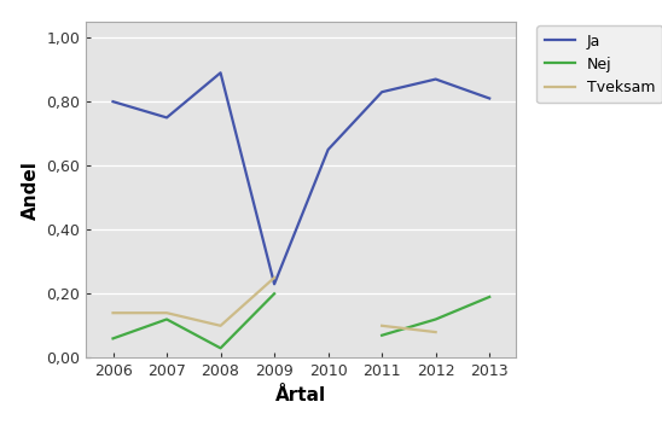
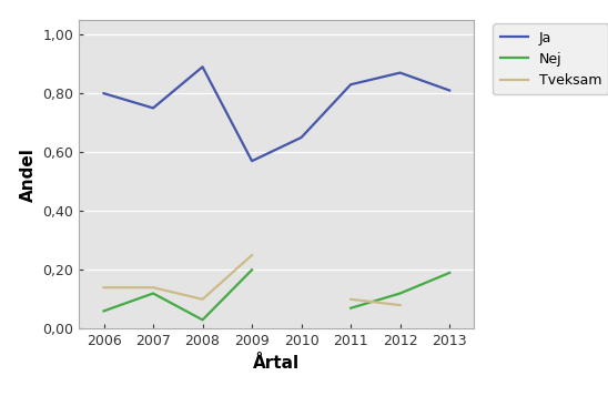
Ja/2009: 0,23 -> 0,57
